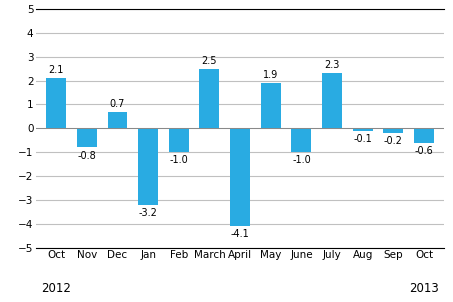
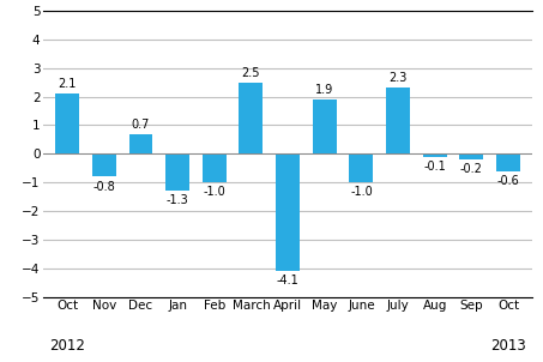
Jan: -3.2 -> -1.3
